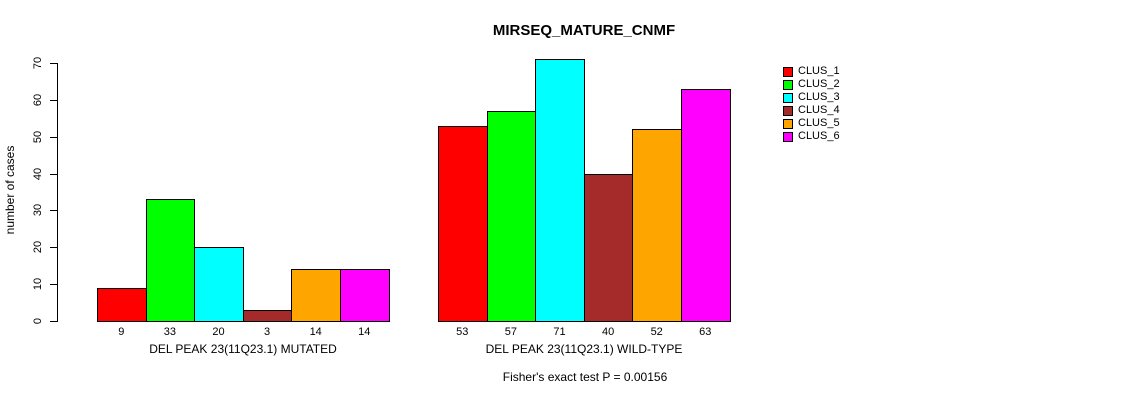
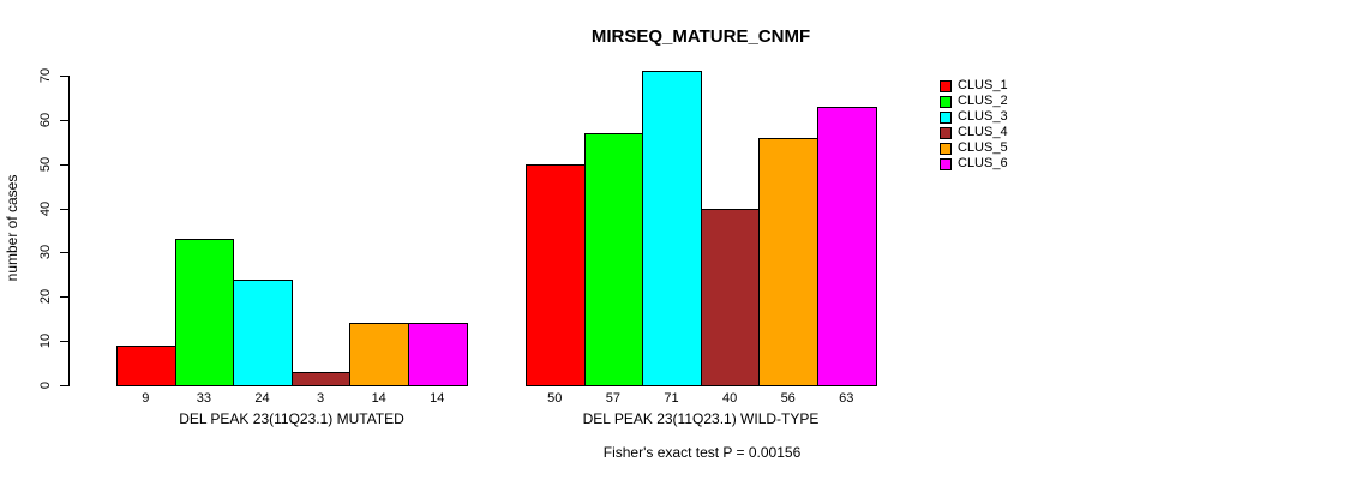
CLUS_3/DEL PEAK 23(11Q23.1) MUTATED: 20 -> 24
CLUS_1/DEL PEAK 23(11Q23.1) WILD-TYPE: 53 -> 50
CLUS_5/DEL PEAK 23(11Q23.1) WILD-TYPE: 52 -> 56
